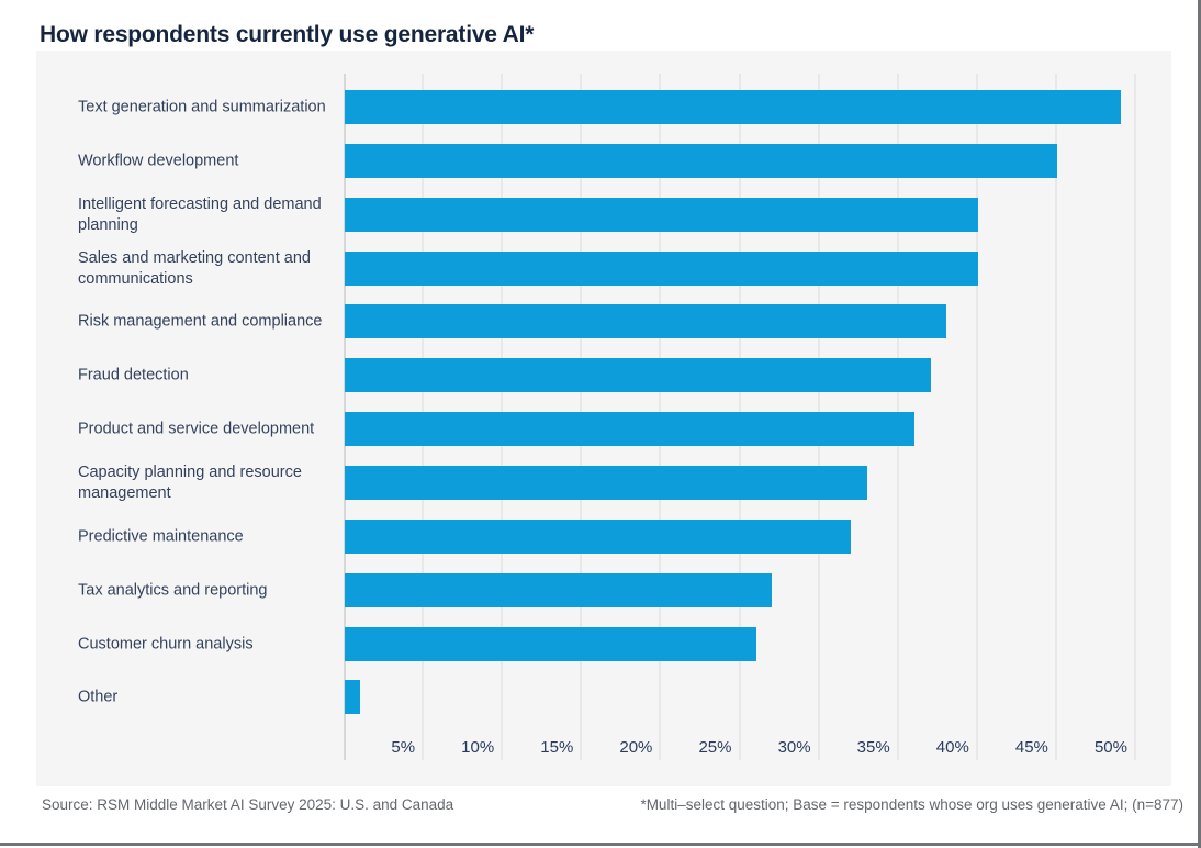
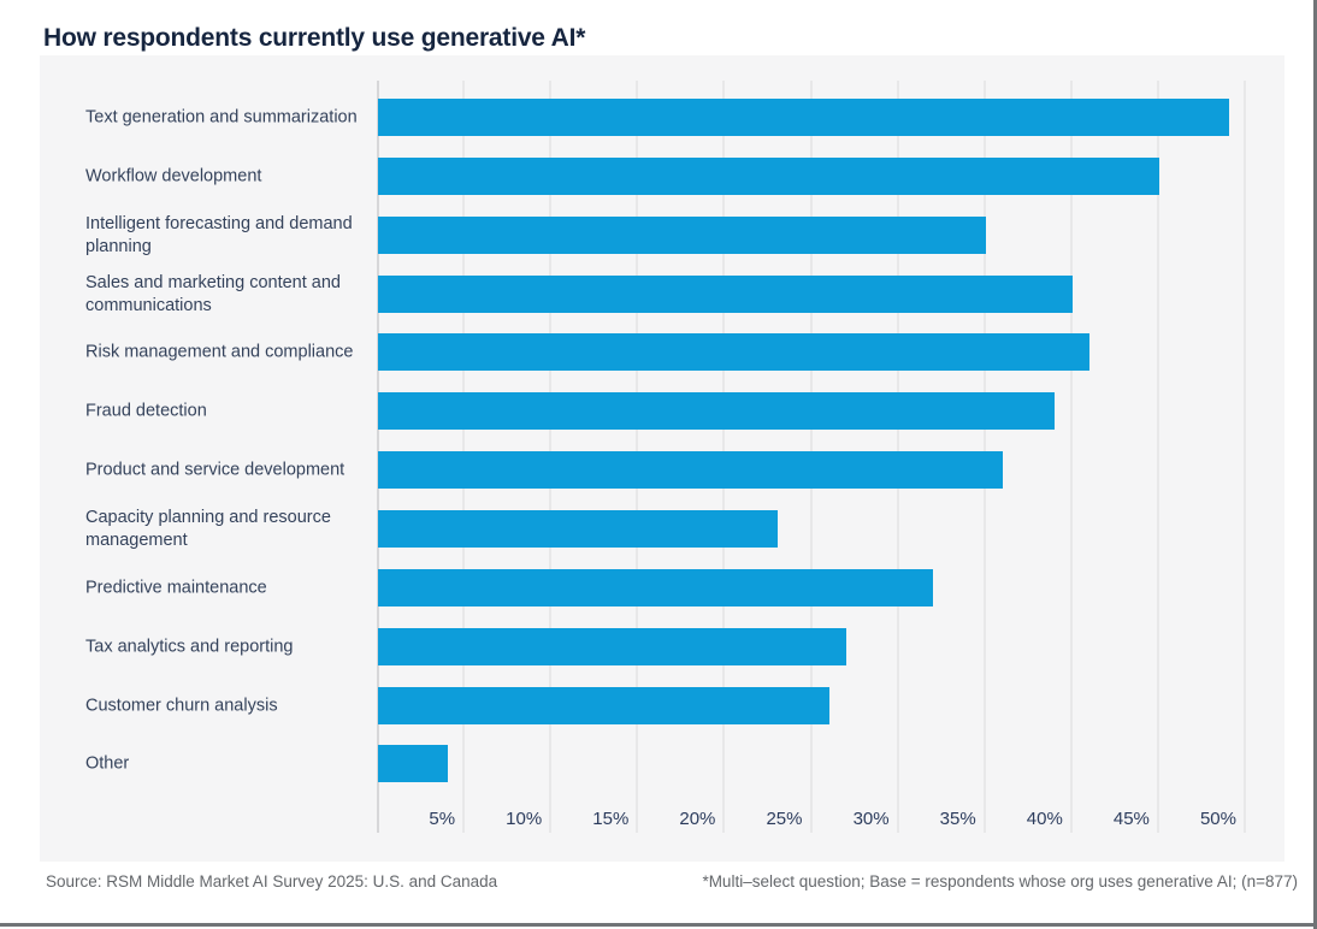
Intelligent forecasting and demand planning: 40% -> 35%
Risk management and compliance: 38% -> 41%
Fraud detection: 37% -> 39%
Capacity planning and resource management: 33% -> 23%
Other: 1% -> 4%
